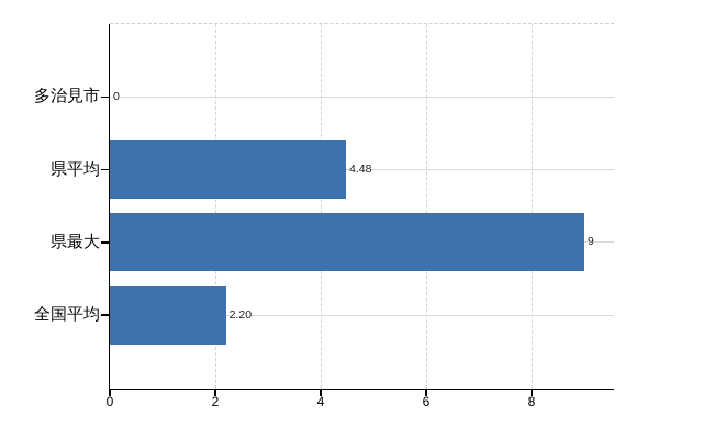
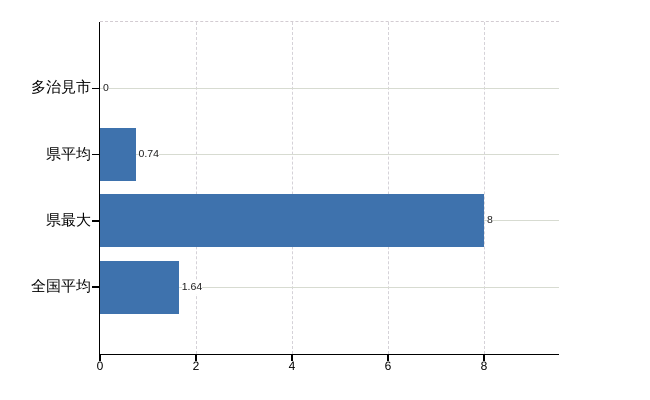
県平均: 4.48 -> 0.74
県最大: 9 -> 8
全国平均: 2.20 -> 1.64
